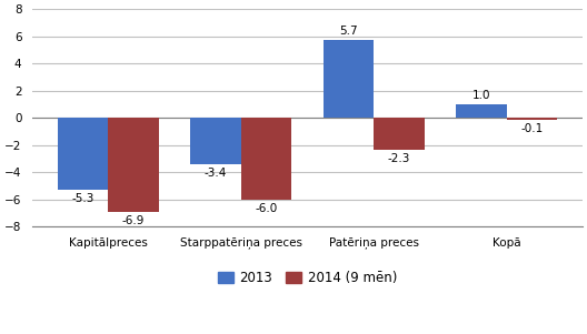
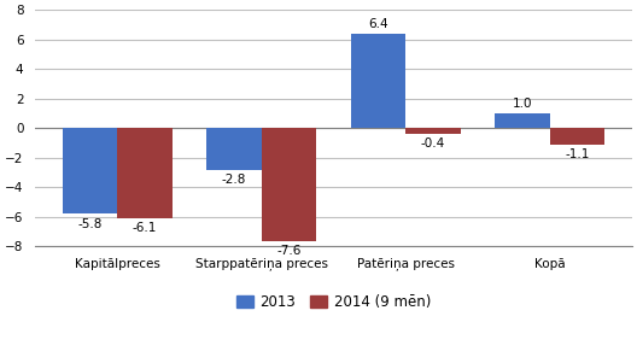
2013/Kapitālpreces: -5.3 -> -5.8
2014 (9 mēn)/Kapitālpreces: -6.9 -> -6.1
2013/Starppatēriņa preces: -3.4 -> -2.8
2014 (9 mēn)/Starppatēriņa preces: -6.0 -> -7.6
2013/Patēriņa preces: 5.7 -> 6.4
2014 (9 mēn)/Patēriņa preces: -2.3 -> -0.4
2014 (9 mēn)/Kopā: -0.1 -> -1.1
